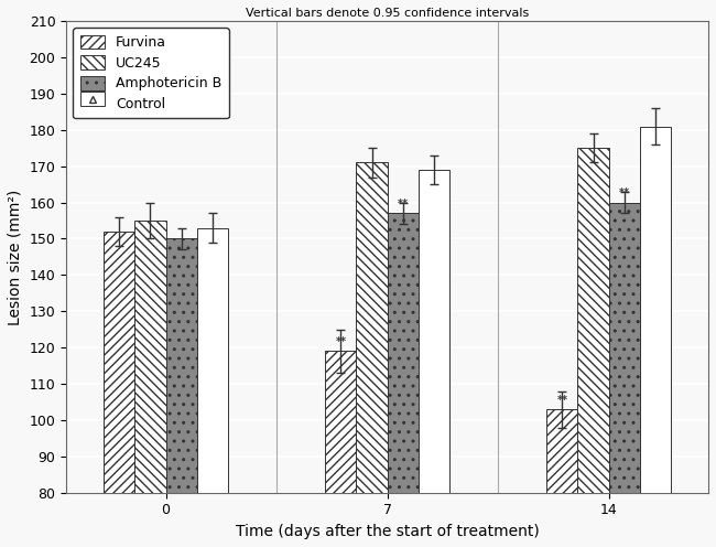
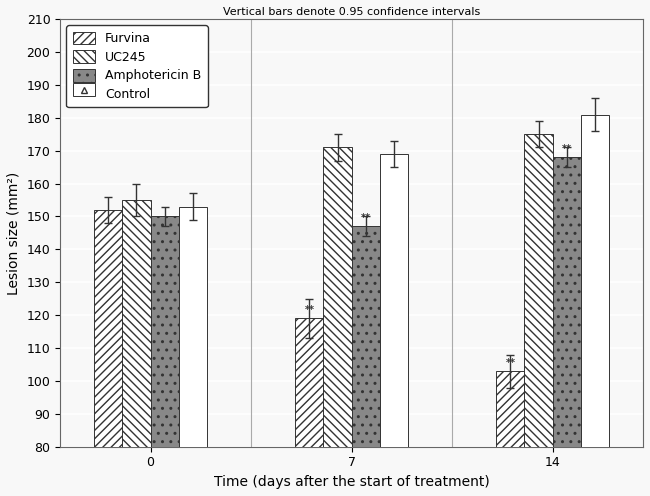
Amphotericin B/7: 157 -> 147
Amphotericin B/14: 160 -> 168
